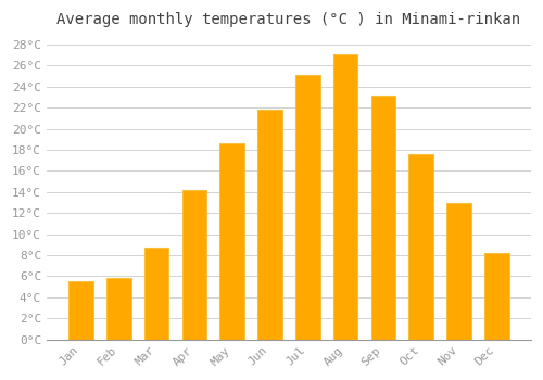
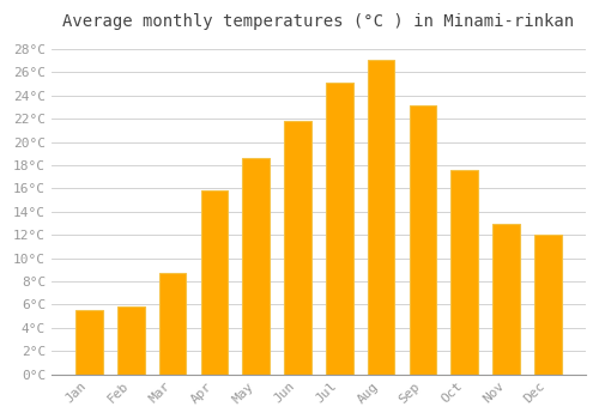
Apr: 14.2°C -> 15.8°C
Dec: 8.2°C -> 12.0°C
